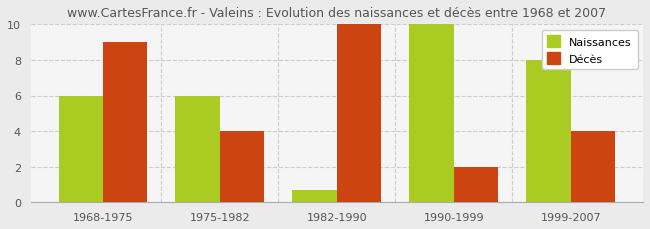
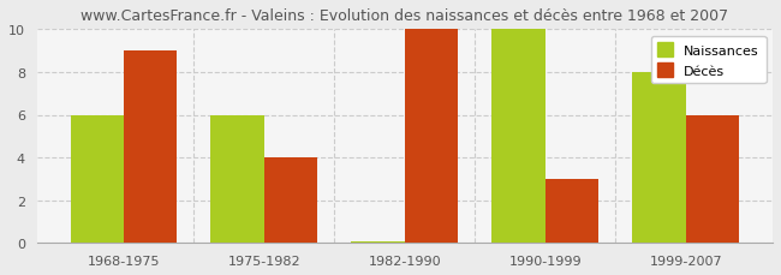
Naissances/1982-1990: 0.7 -> 0.1
Décès/1990-1999: 2 -> 3
Décès/1999-2007: 4 -> 6
